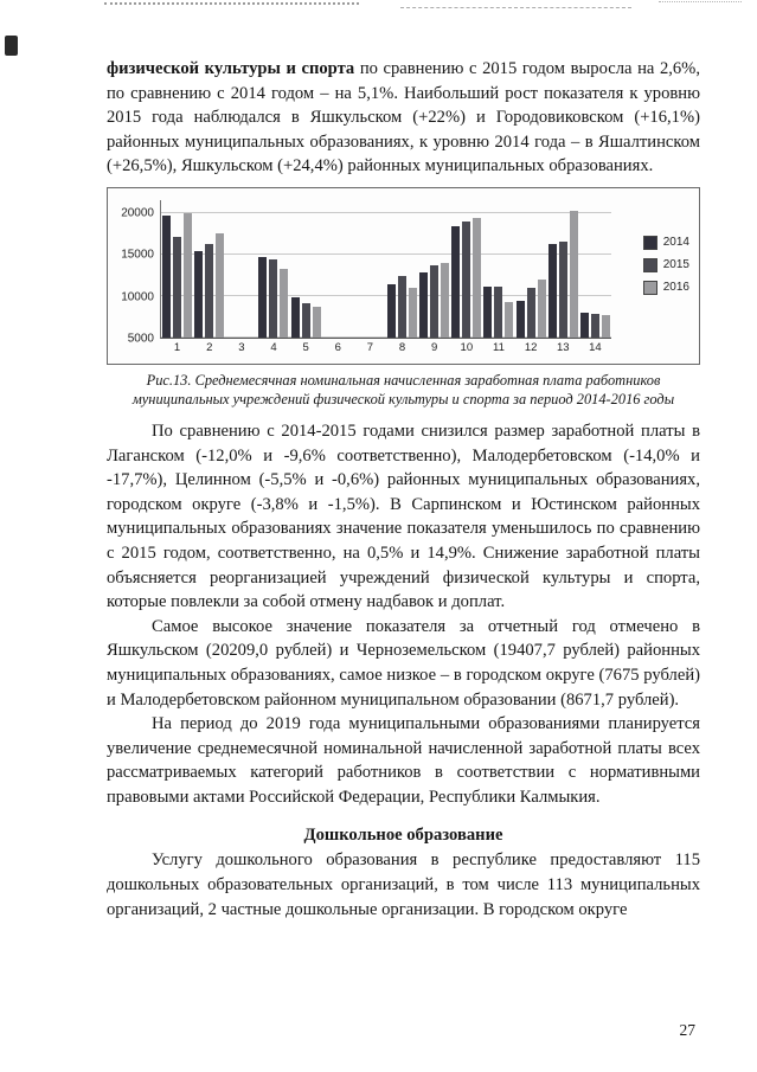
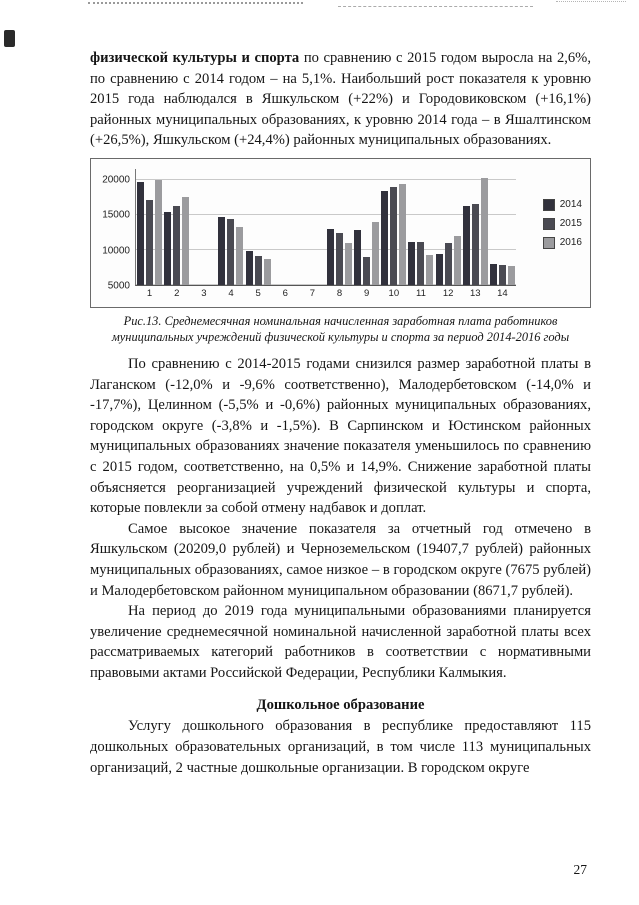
2014/8: 11000 -> 13000
2015/9: 14000 -> 9000
